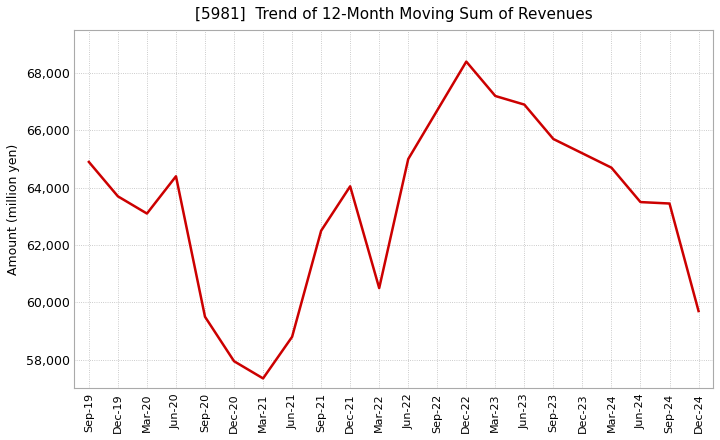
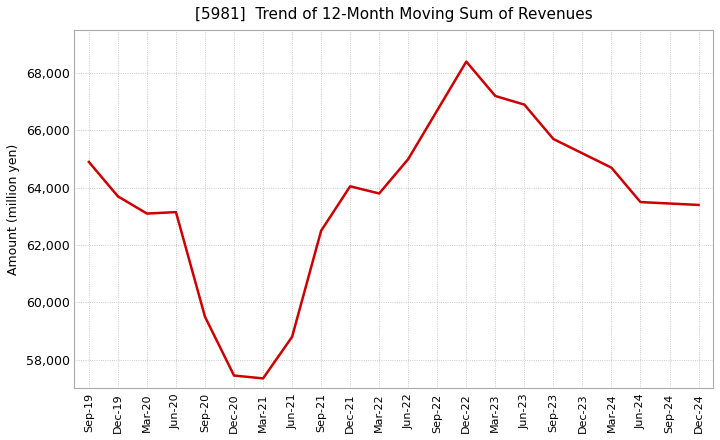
Jun-20: 64,400 -> 63,150
Dec-20: 57,950 -> 57,450
Mar-22: 60,500 -> 63,800
Dec-24: 59,700 -> 63,400
